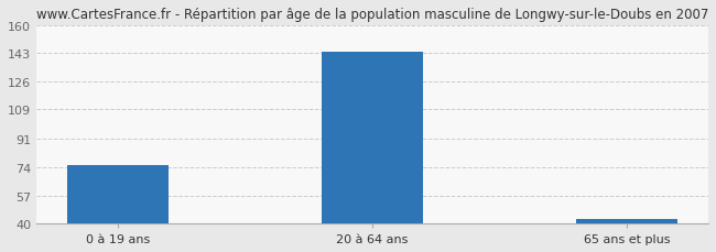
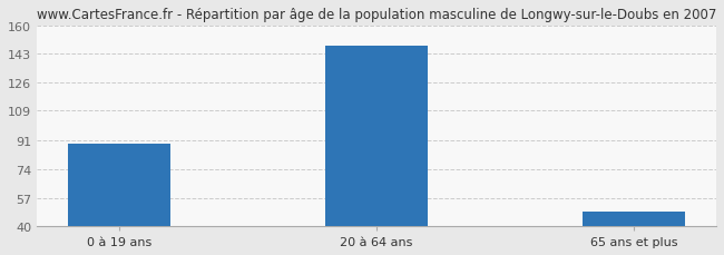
0 à 19 ans: 75 -> 89
20 à 64 ans: 144 -> 148
65 ans et plus: 43 -> 49
